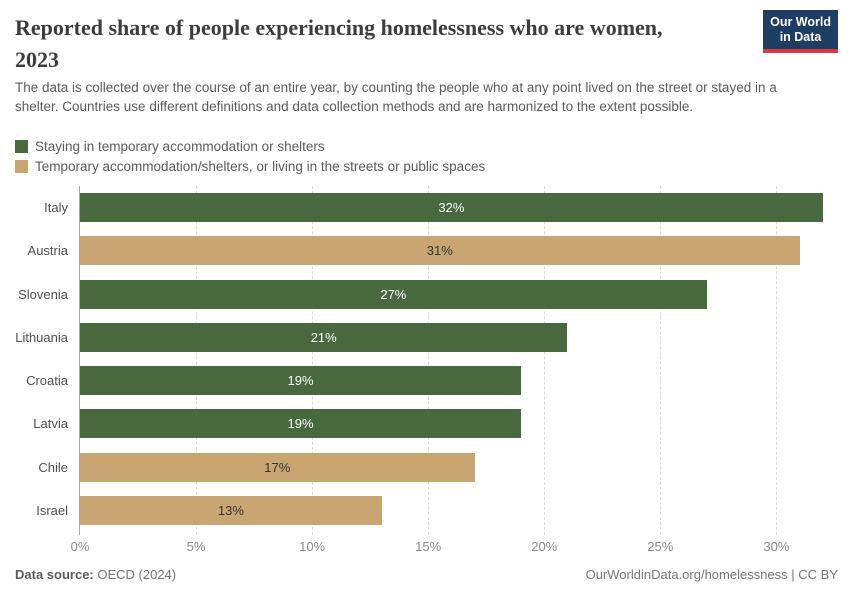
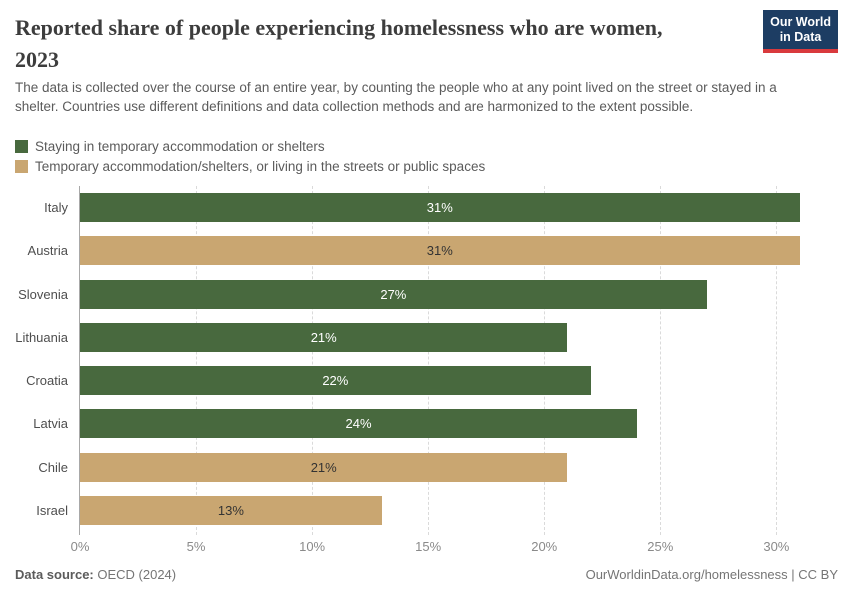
Italy: 32% -> 31%
Croatia: 19% -> 22%
Latvia: 19% -> 24%
Chile: 17% -> 21%
